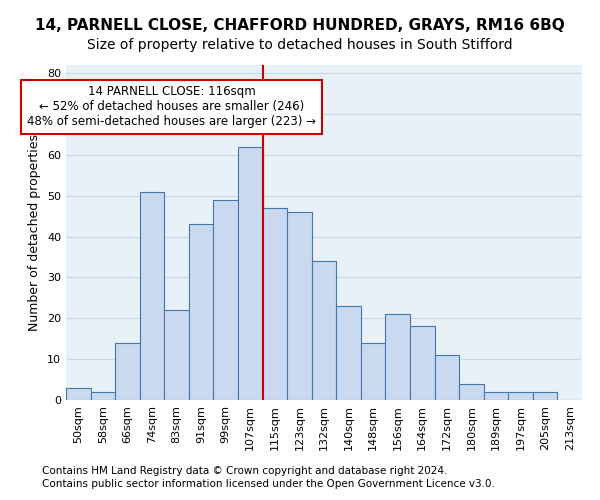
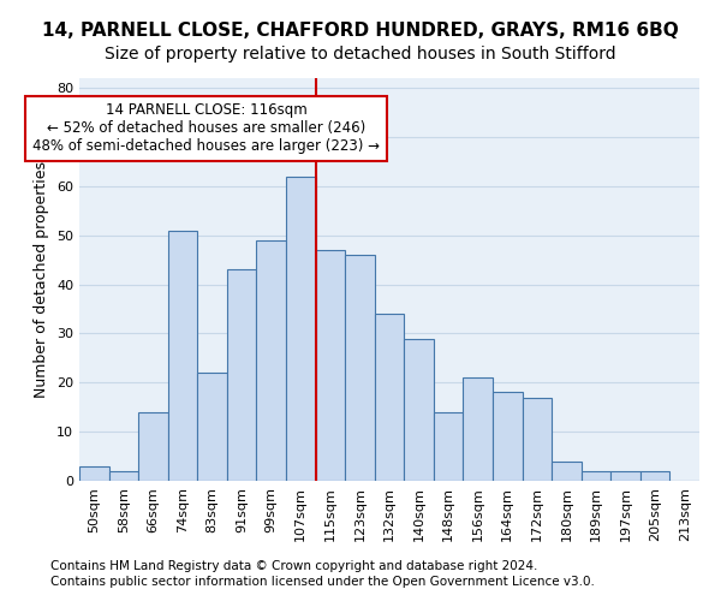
140sqm: 23 -> 29
172sqm: 11 -> 17
